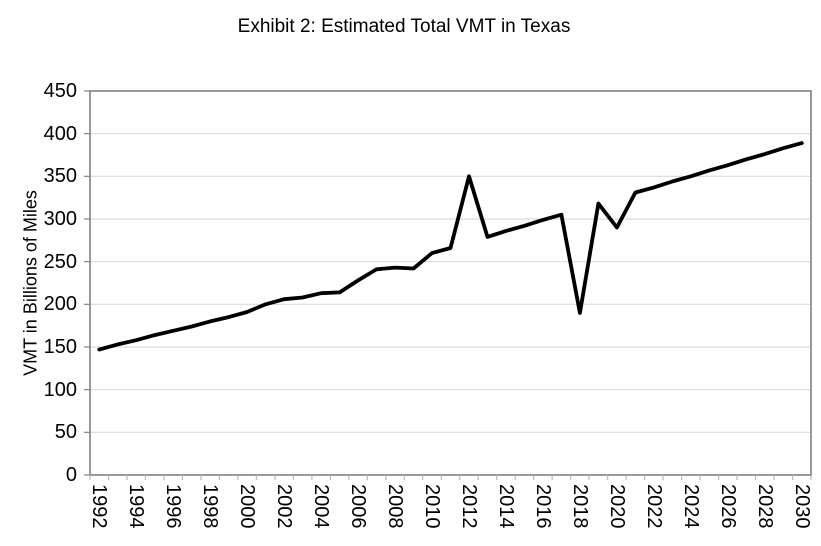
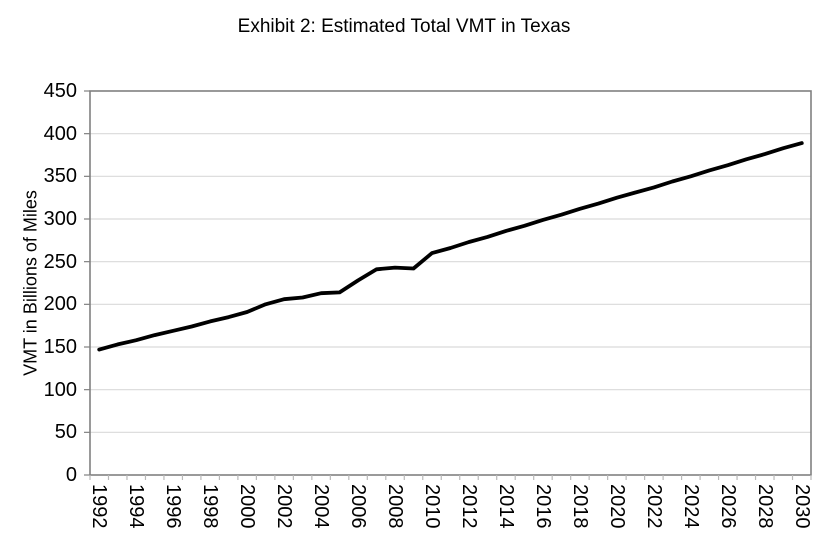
2012: 350 -> 270
2018: 190 -> 310
2020: 290 -> 320
